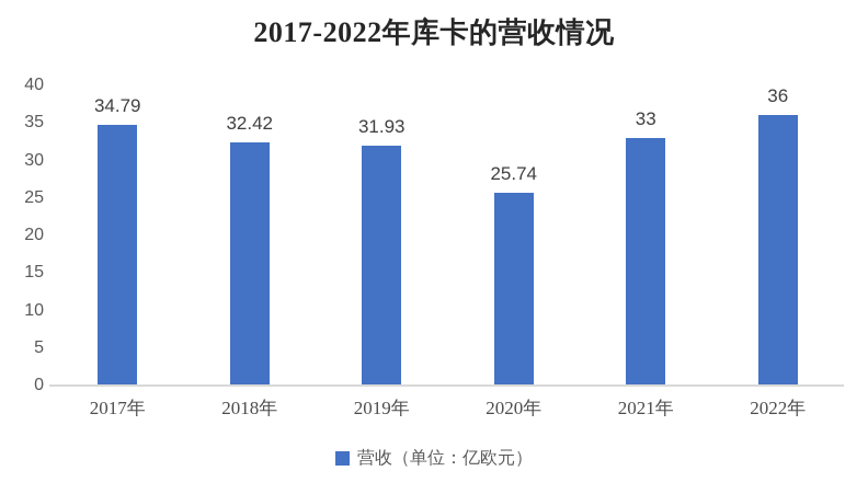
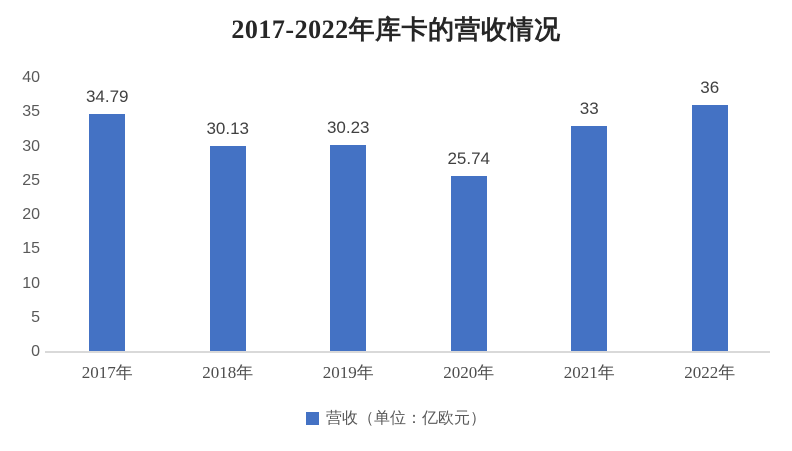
2018年: 32.42 -> 30.13
2019年: 31.93 -> 30.23
